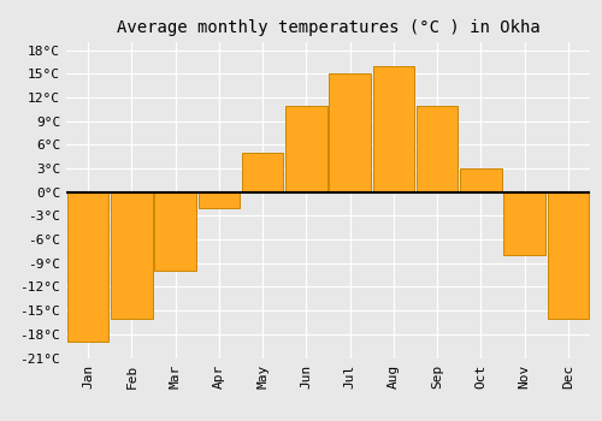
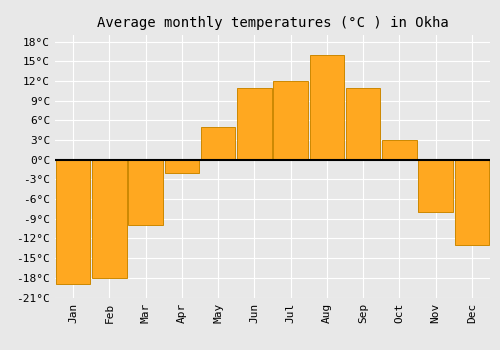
Feb: -16°C -> -18°C
Jul: 15°C -> 12°C
Dec: -16°C -> -13°C
